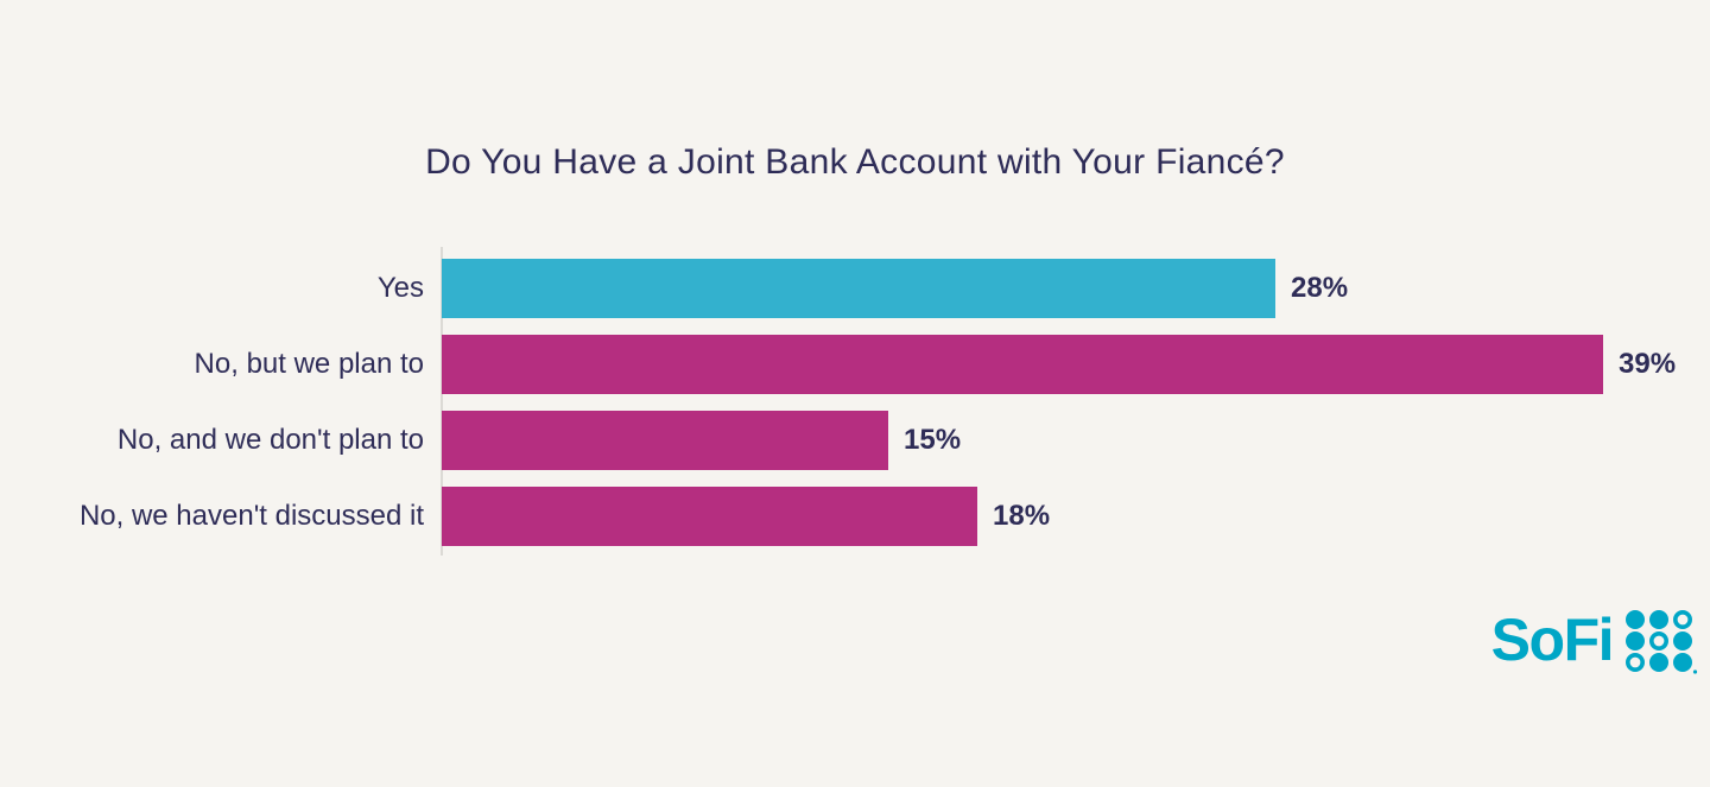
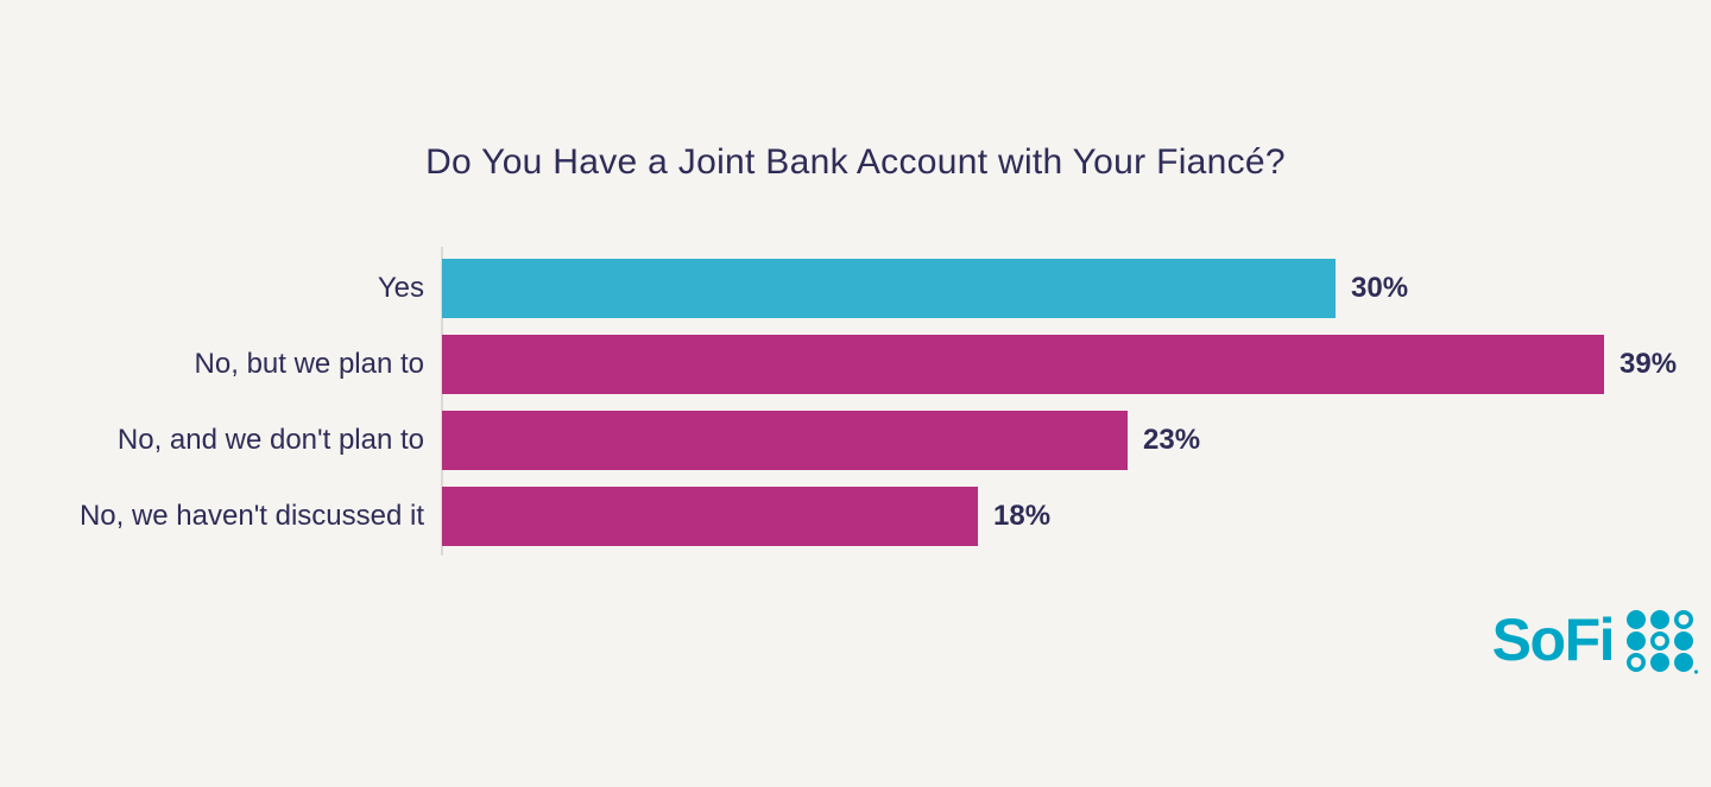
Yes: 28% -> 30%
No, and we don't plan to: 15% -> 23%
